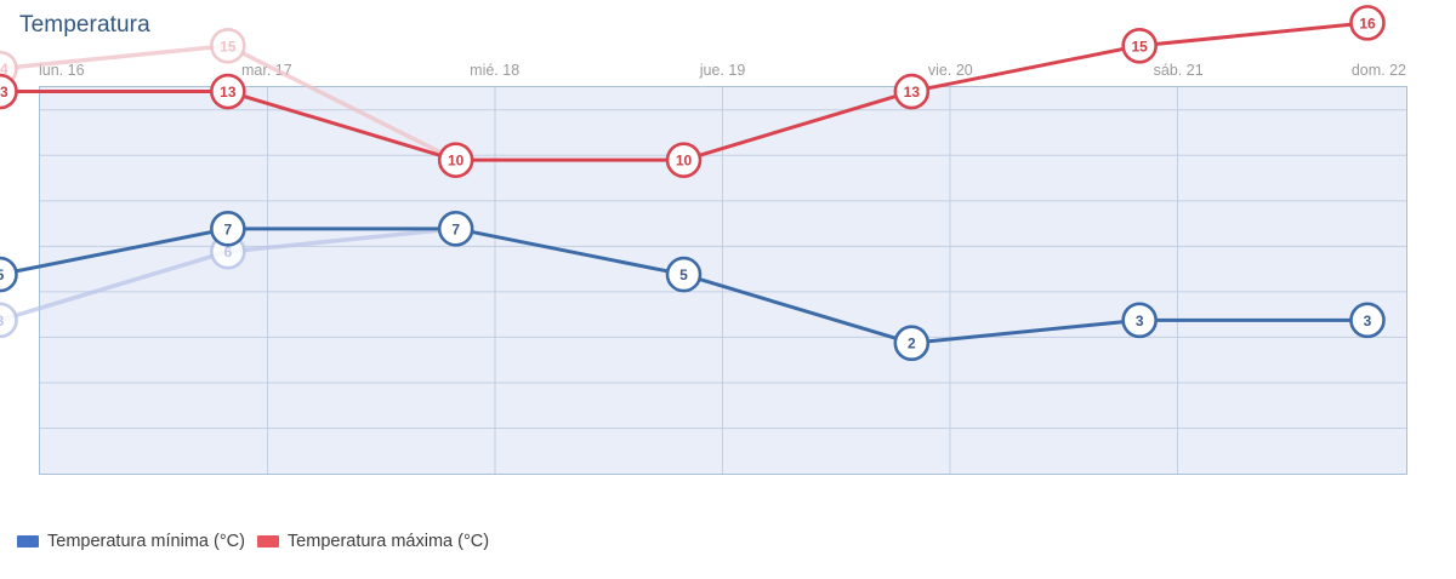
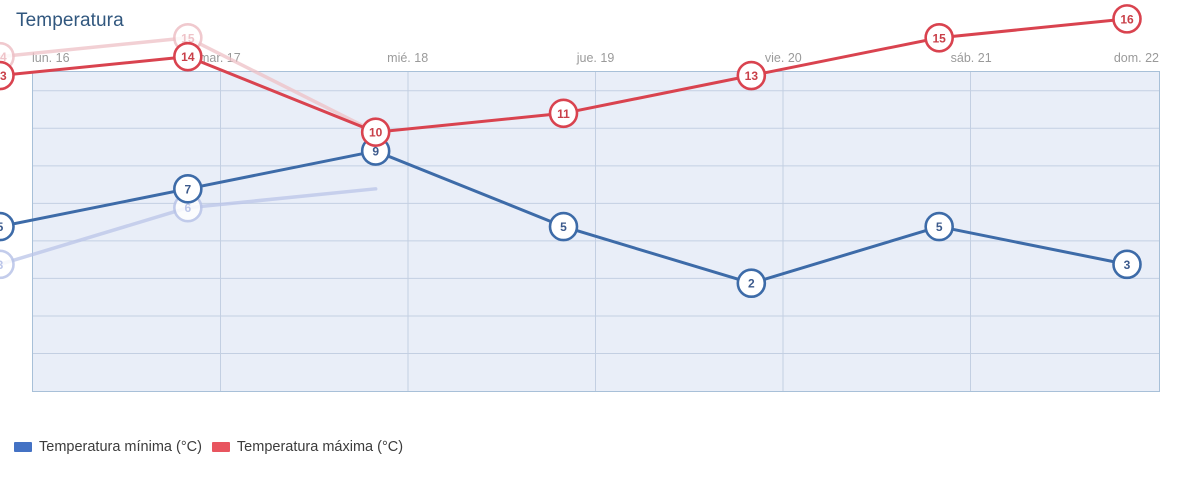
Temperatura máxima (°C)/mar. 17: 13 -> 14
Temperatura mínima (°C)/mié. 18: 7 -> 9
Temperatura máxima (°C)/jue. 19: 10 -> 11
Temperatura mínima (°C)/sáb. 21: 3 -> 5
